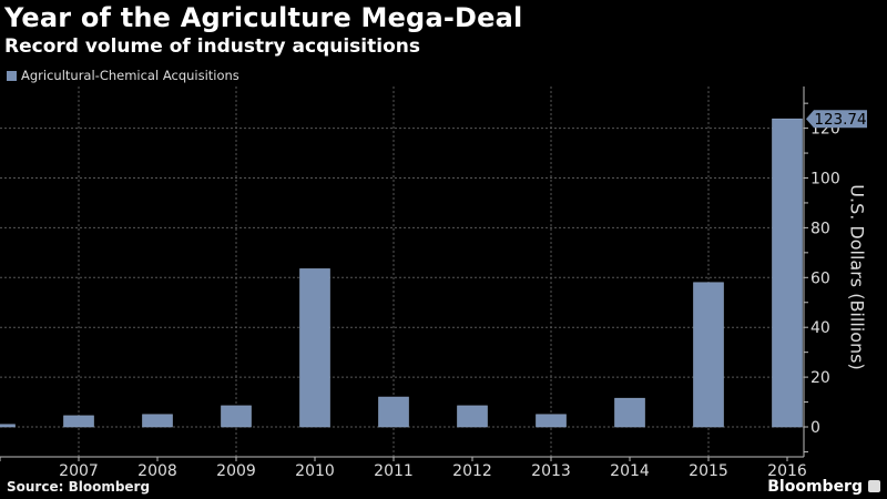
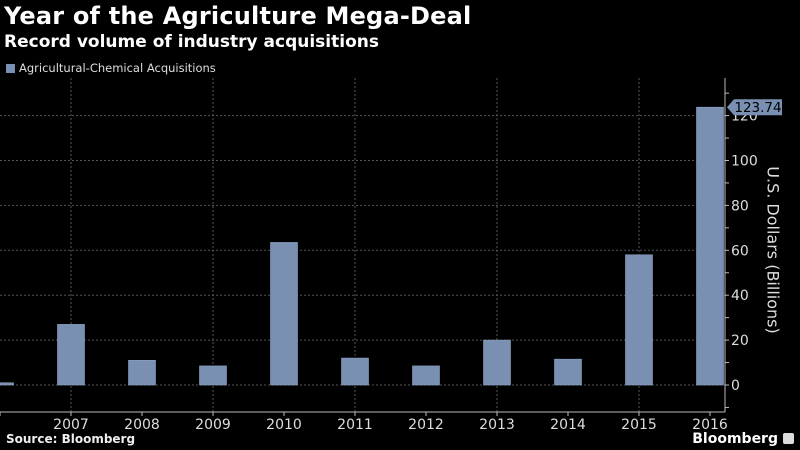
2007: 4 -> 27
2008: 5 -> 11
2013: 5 -> 20
